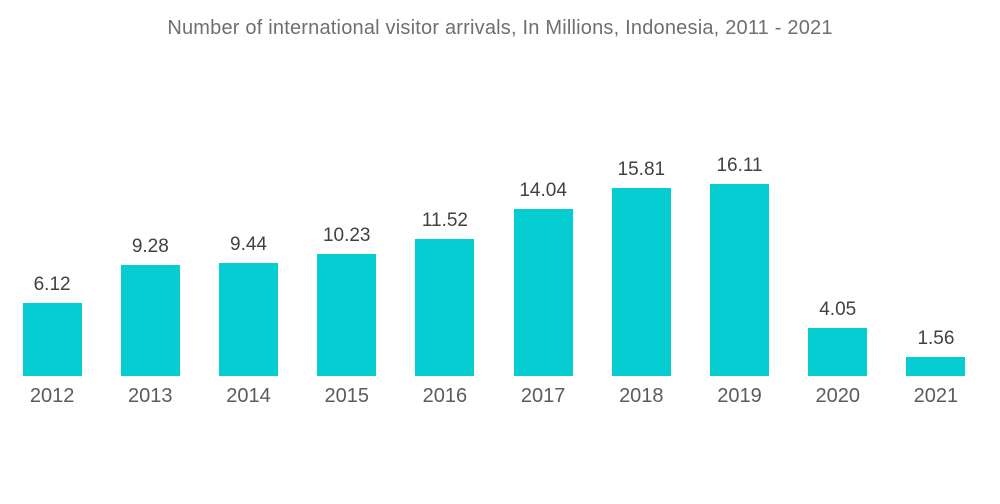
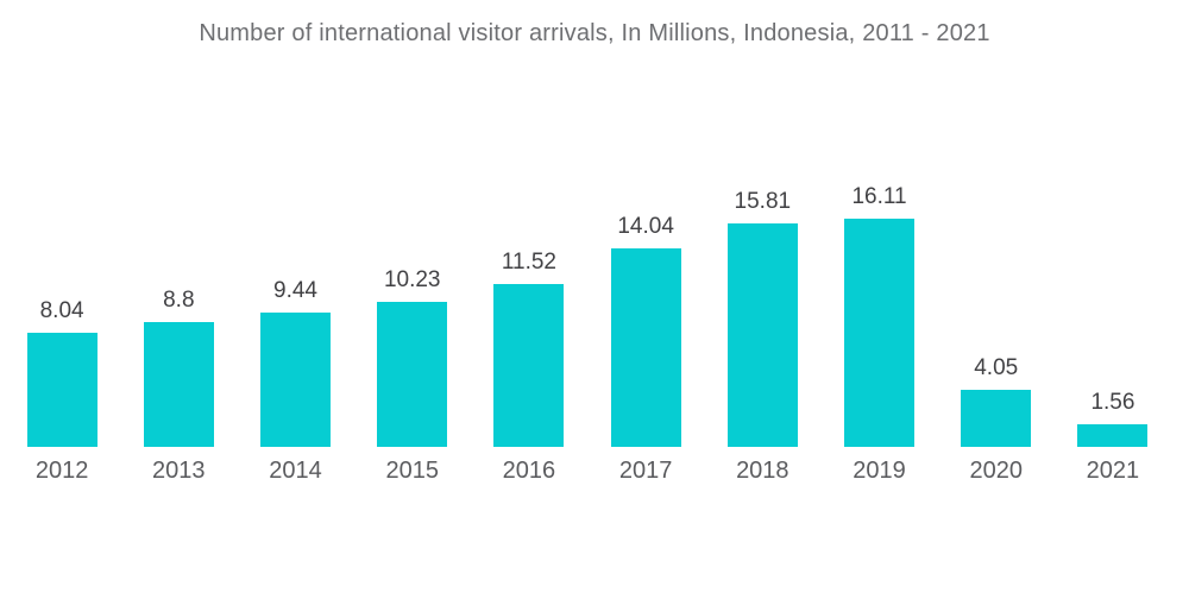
2012: 6.12 -> 8.04
2013: 9.28 -> 8.8
